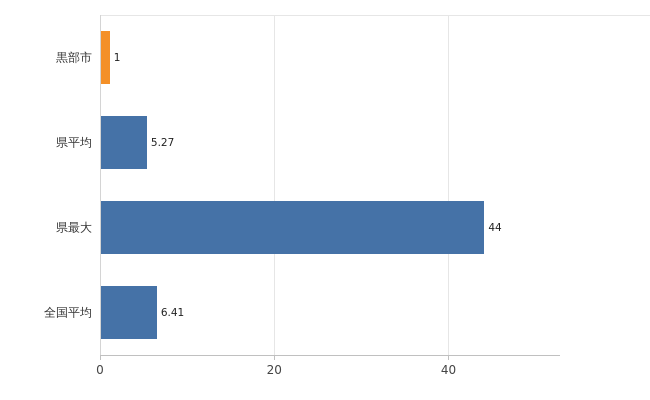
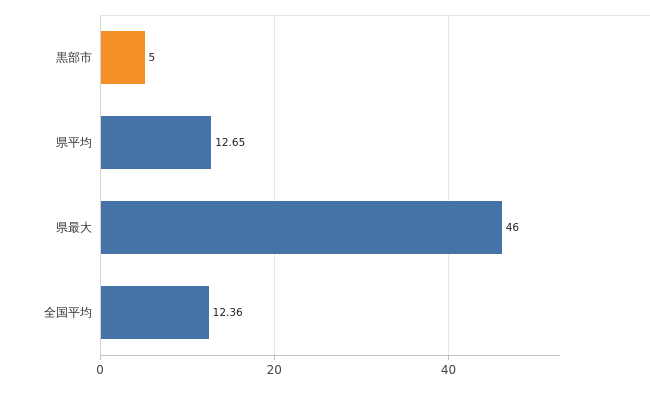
黒部市: 1 -> 5
県平均: 5.27 -> 12.65
県最大: 44 -> 46
全国平均: 6.41 -> 12.36
